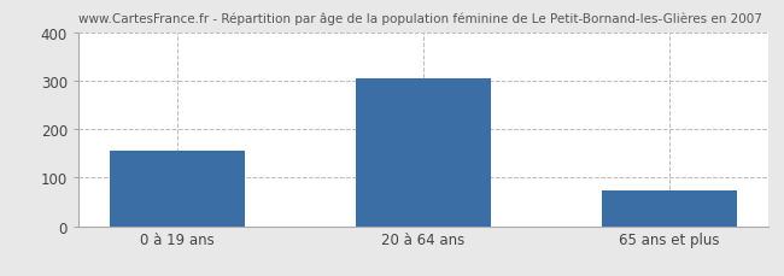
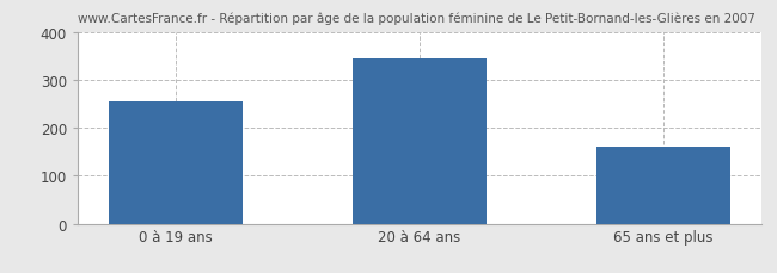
0 à 19 ans: 155 -> 255
20 à 64 ans: 304 -> 345
65 ans et plus: 73 -> 160
